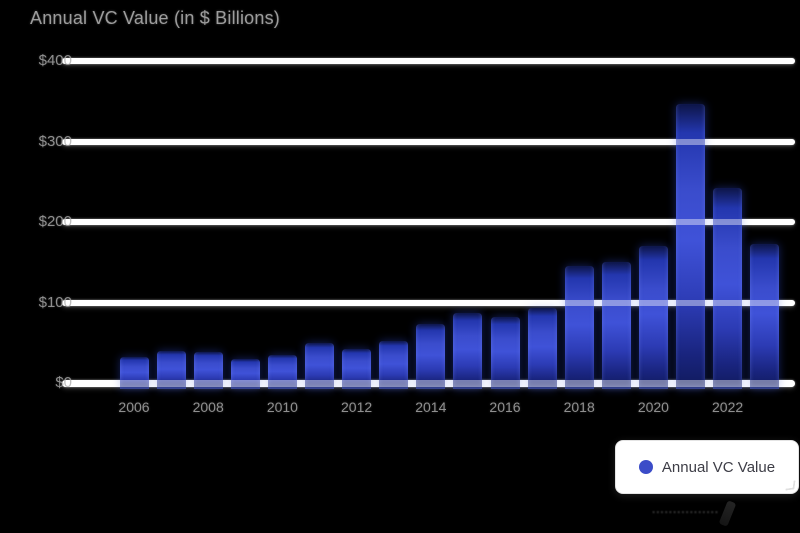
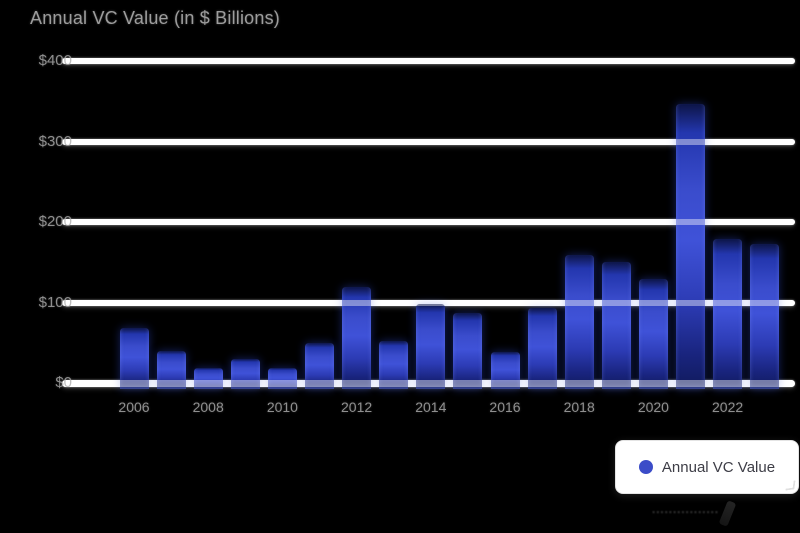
2006: $30 -> $70
2008: $40 -> $20
2010: $40 -> $20
2012: $40 -> $120
2014: $80 -> $100
2016: $80 -> $40
2018: $150 -> $160
2020: $170 -> $130
2022: $240 -> $180
